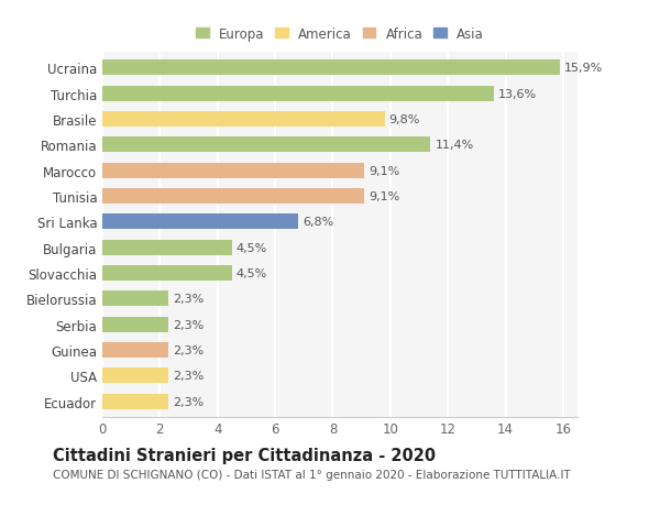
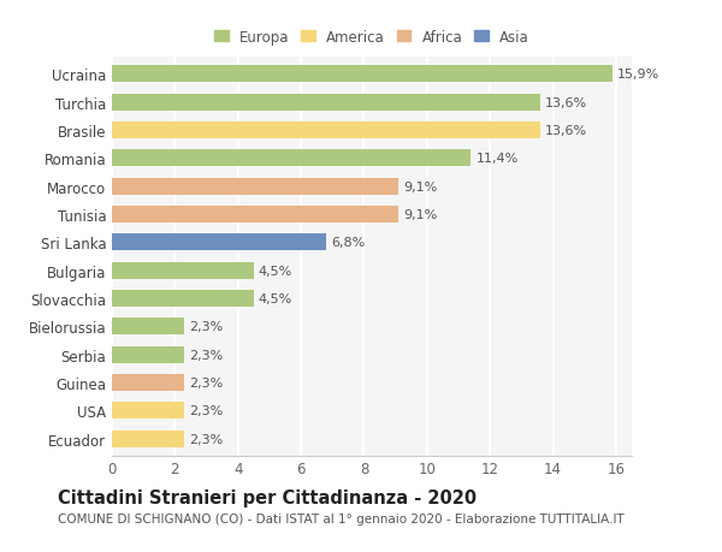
Brasile: 9,8% -> 13,6%
